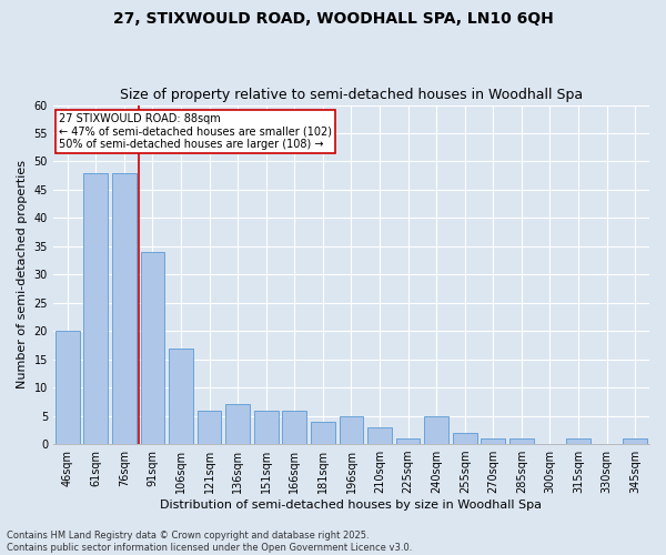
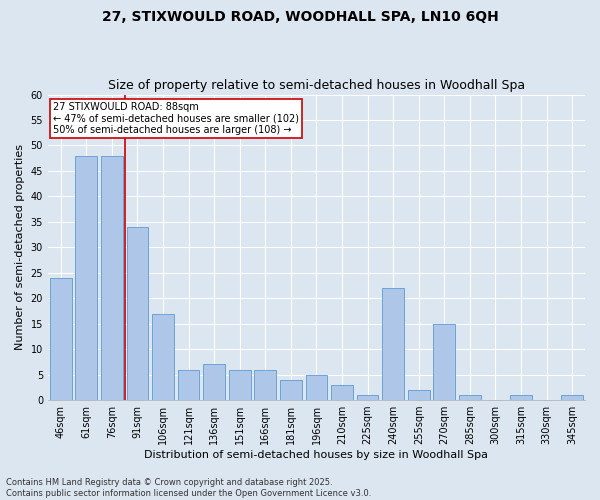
46sqm: 20 -> 24
240sqm: 5 -> 22
270sqm: 1 -> 15
